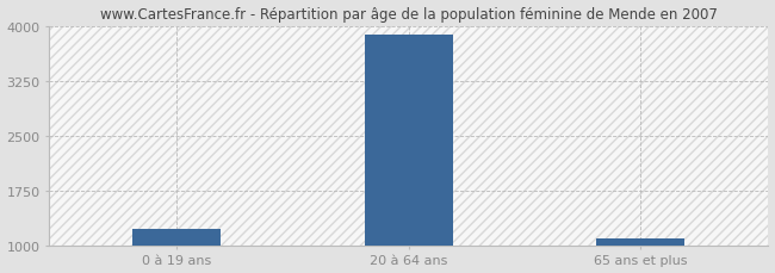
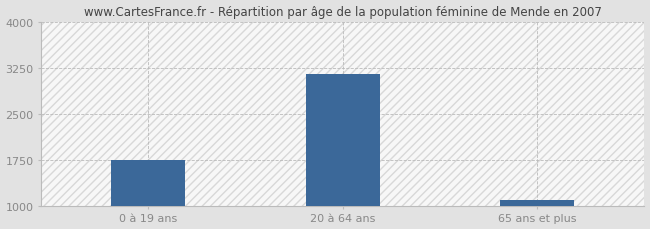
0 à 19 ans: 1230 -> 1740
20 à 64 ans: 3870 -> 3140
